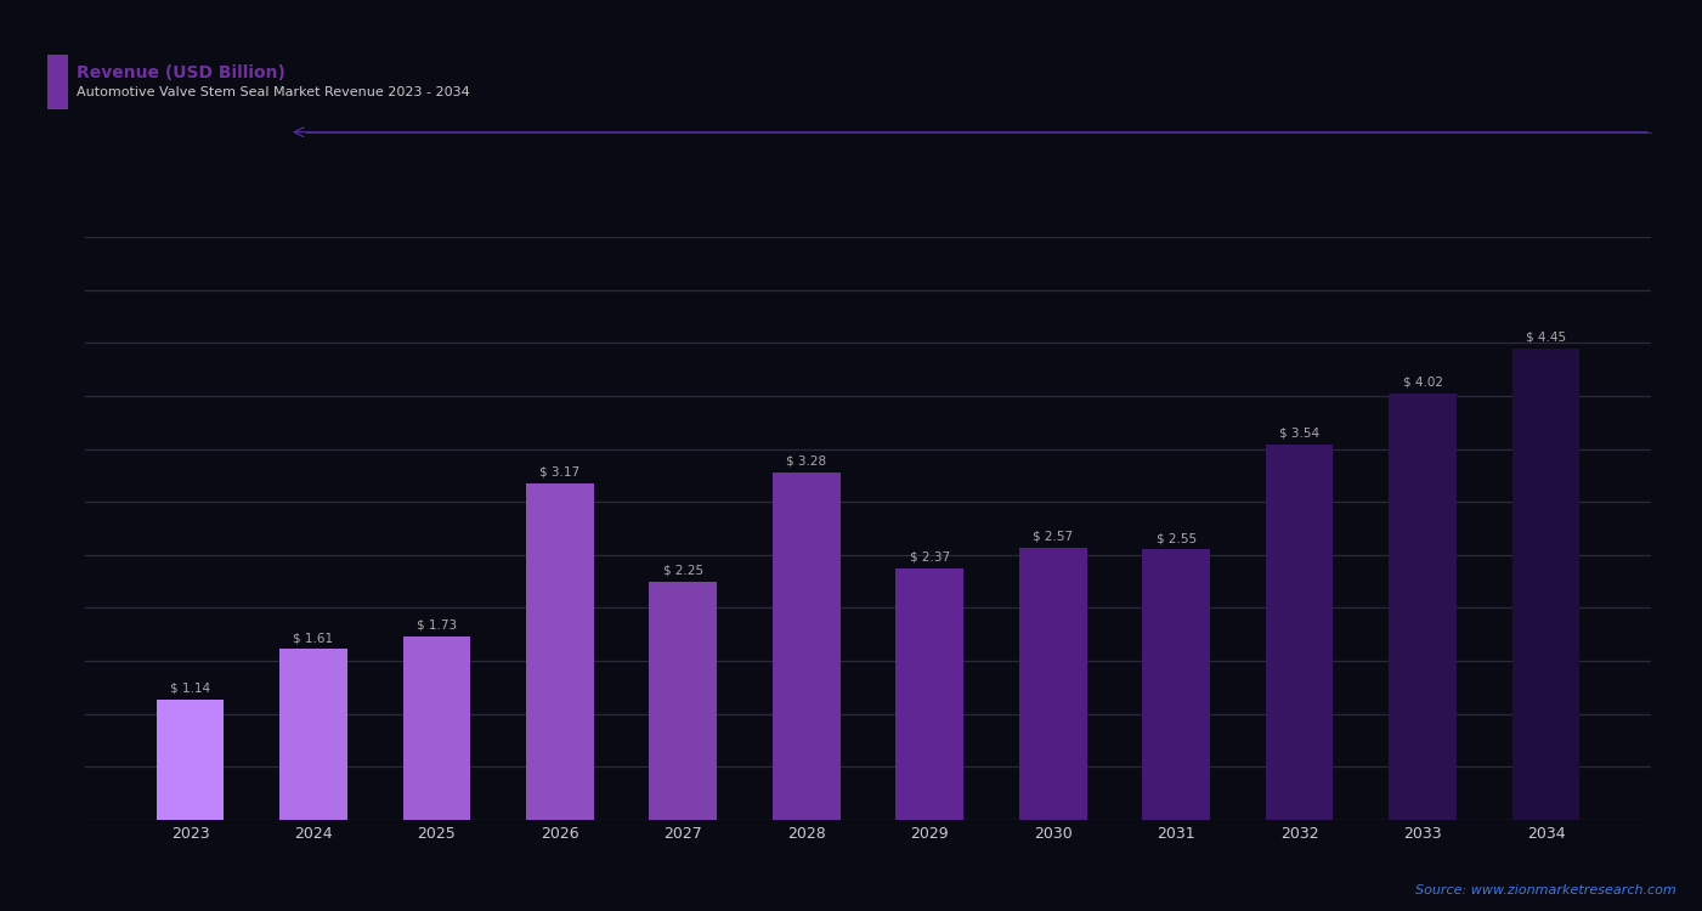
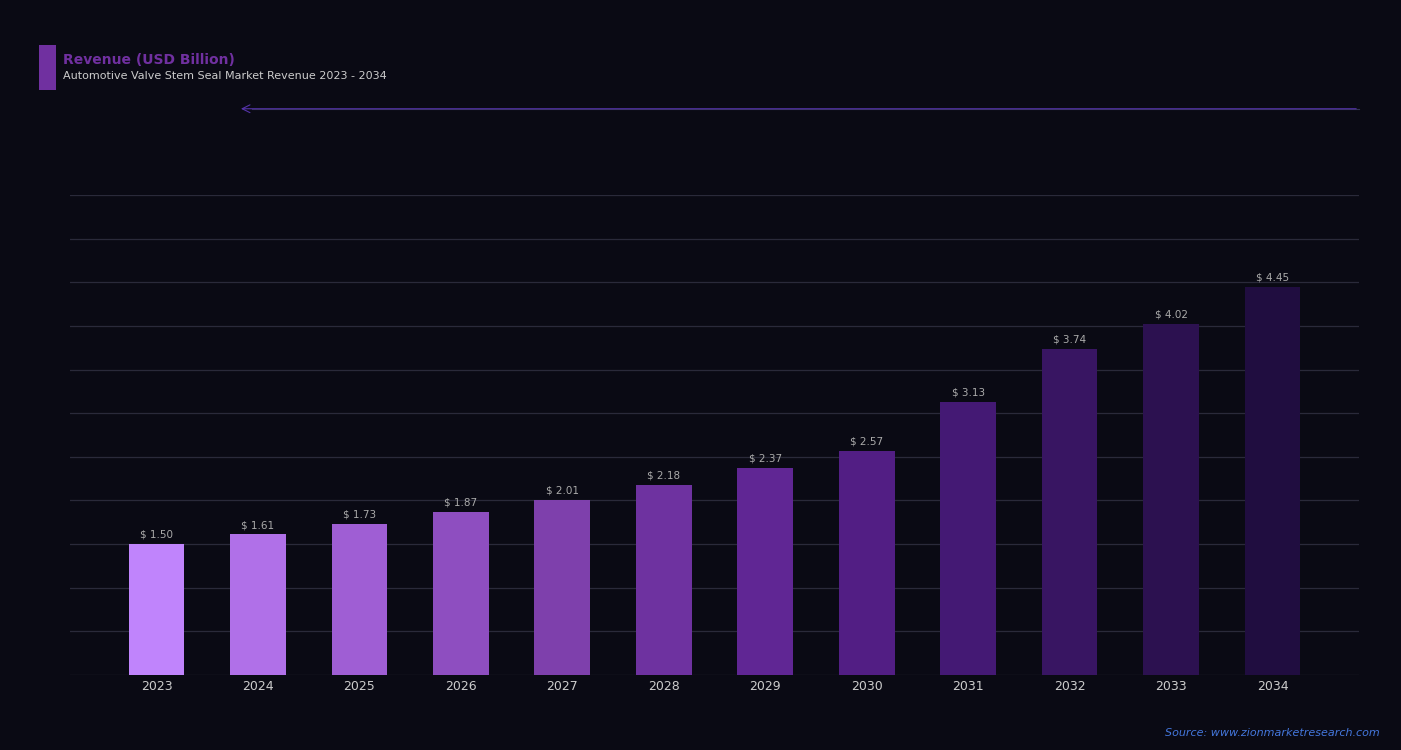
2023: 1.14 -> 1.50
2026: 3.17 -> 1.87
2027: 2.25 -> 2.01
2028: 3.28 -> 2.18
2031: 2.55 -> 3.13
2032: 3.54 -> 3.74
